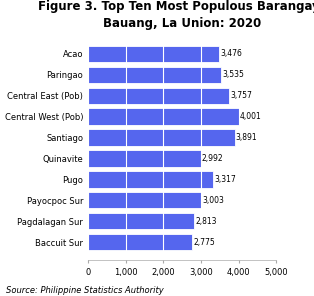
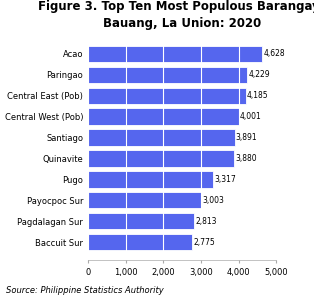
Acao: 3,476 -> 4,628
Paringao: 3,535 -> 4,229
Central East (Pob): 3,757 -> 4,185
Quinavite: 2,992 -> 3,880
